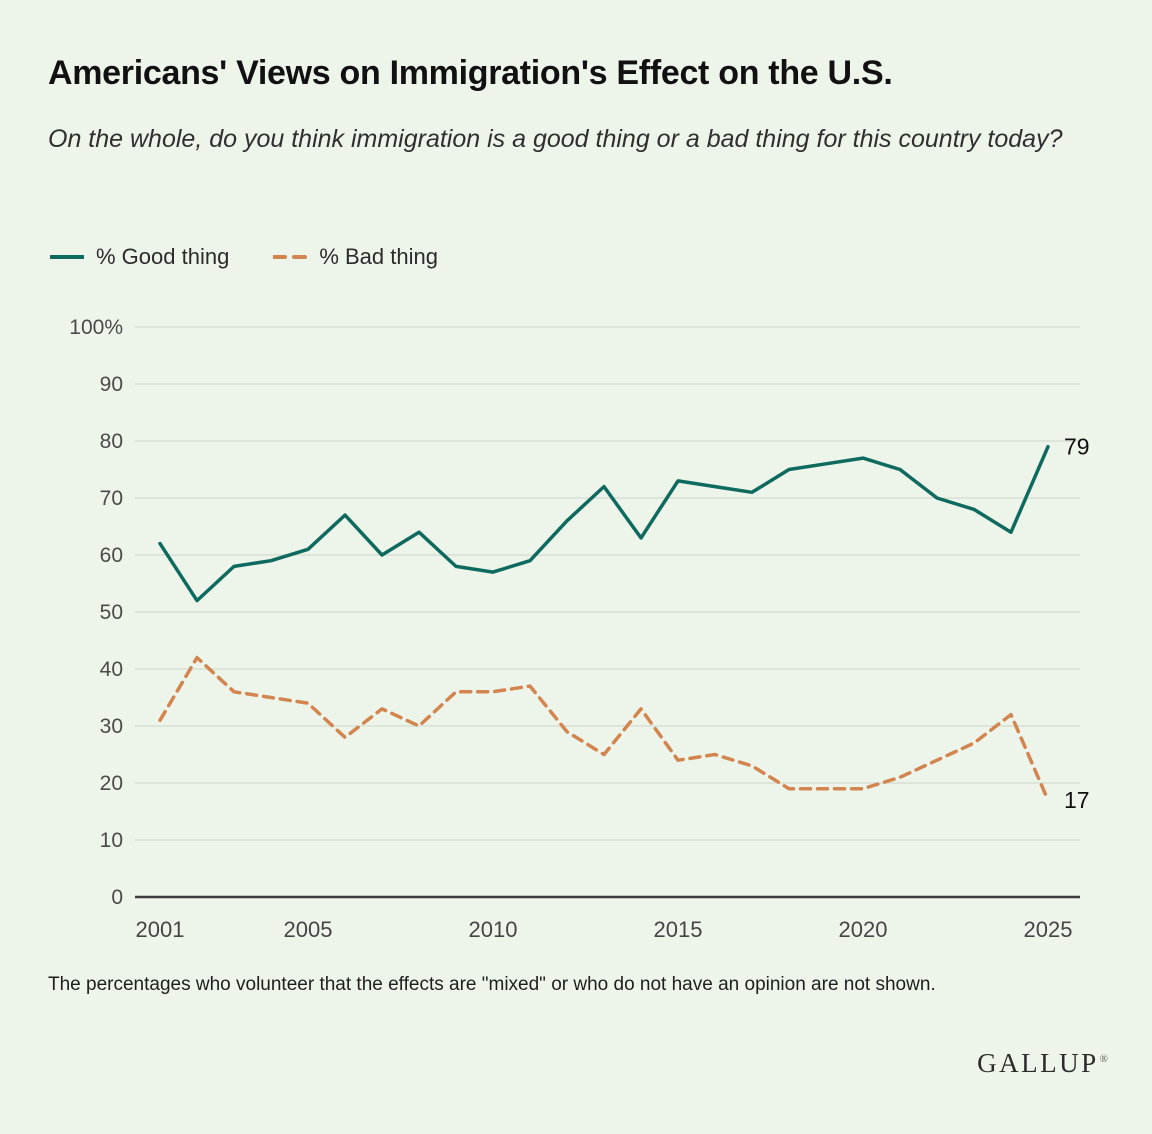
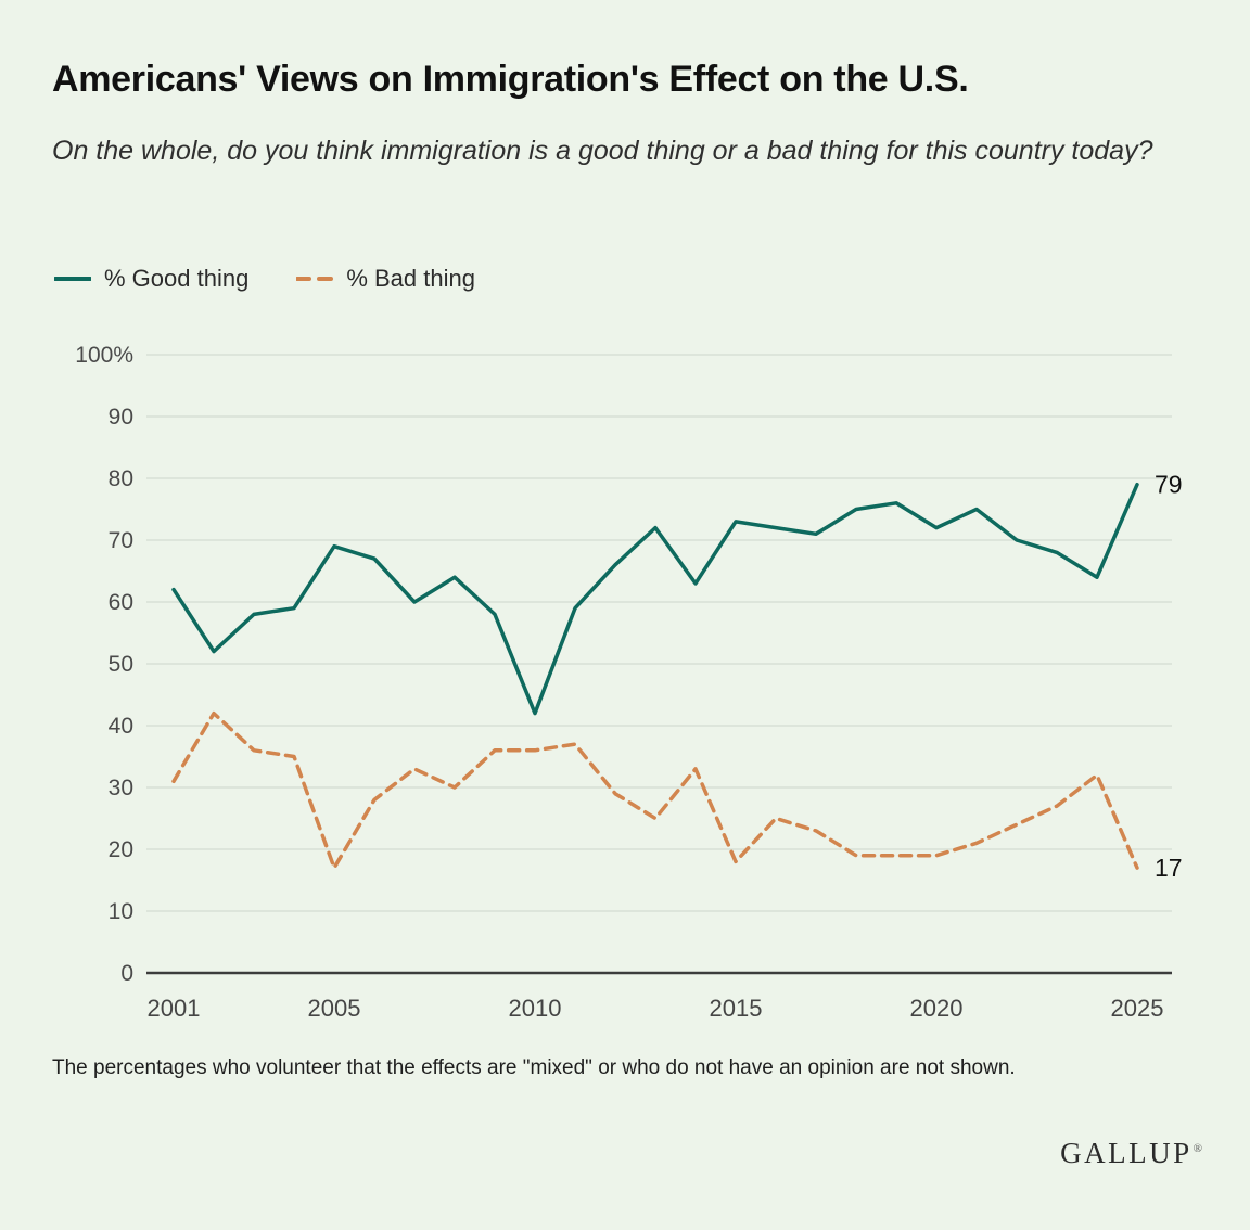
% Good thing/2005: 61% -> 69%
% Bad thing/2005: 34% -> 17%
% Good thing/2010: 57% -> 42%
% Bad thing/2015: 24% -> 18%
% Good thing/2020: 77% -> 72%
